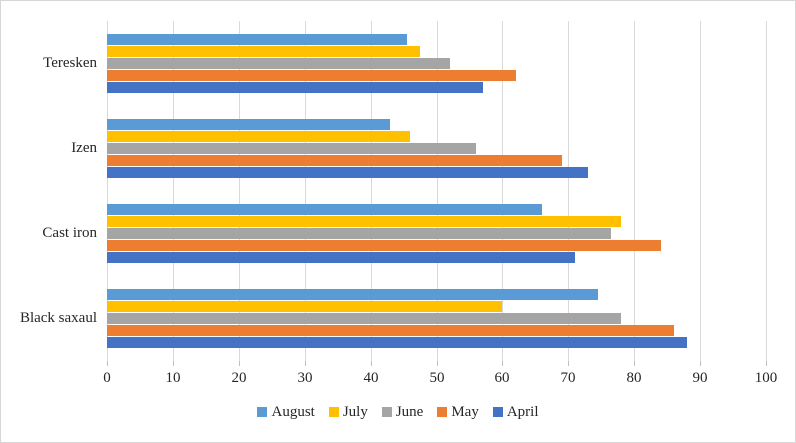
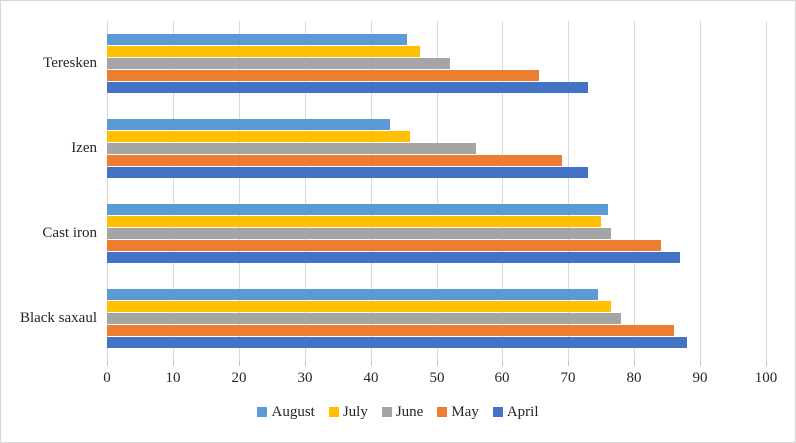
May/Teresken: 62 -> 66
April/Teresken: 57 -> 73
August/Cast iron: 66 -> 76
July/Cast iron: 78 -> 75
April/Cast iron: 71 -> 87
July/Black saxaul: 60 -> 76
